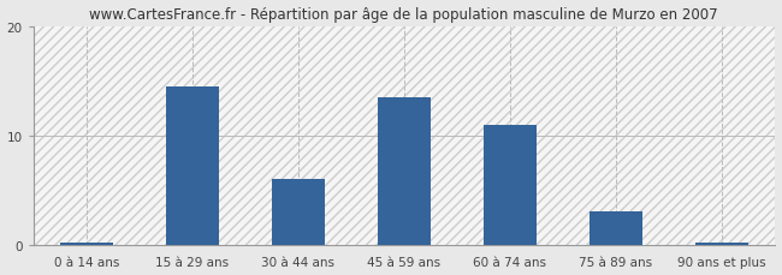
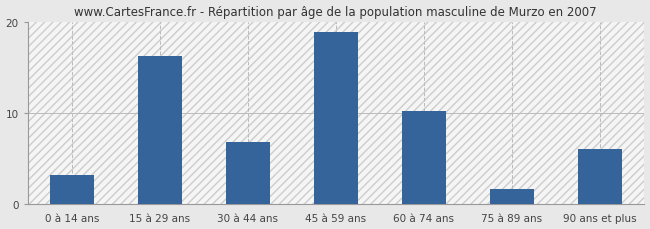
0 à 14 ans: 0.2 -> 3.2
15 à 29 ans: 14.5 -> 16.2
30 à 44 ans: 6.0 -> 6.8
45 à 59 ans: 13.5 -> 18.8
60 à 74 ans: 11.0 -> 10.2
75 à 89 ans: 3.0 -> 1.6
90 ans et plus: 0.2 -> 6.0
